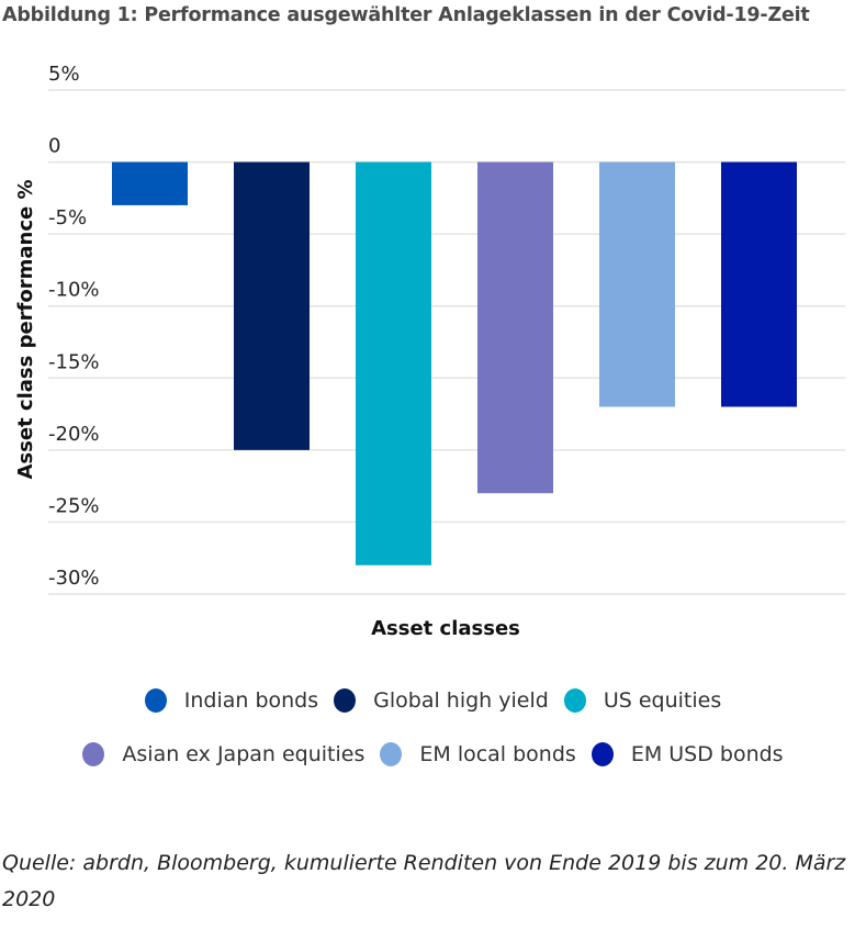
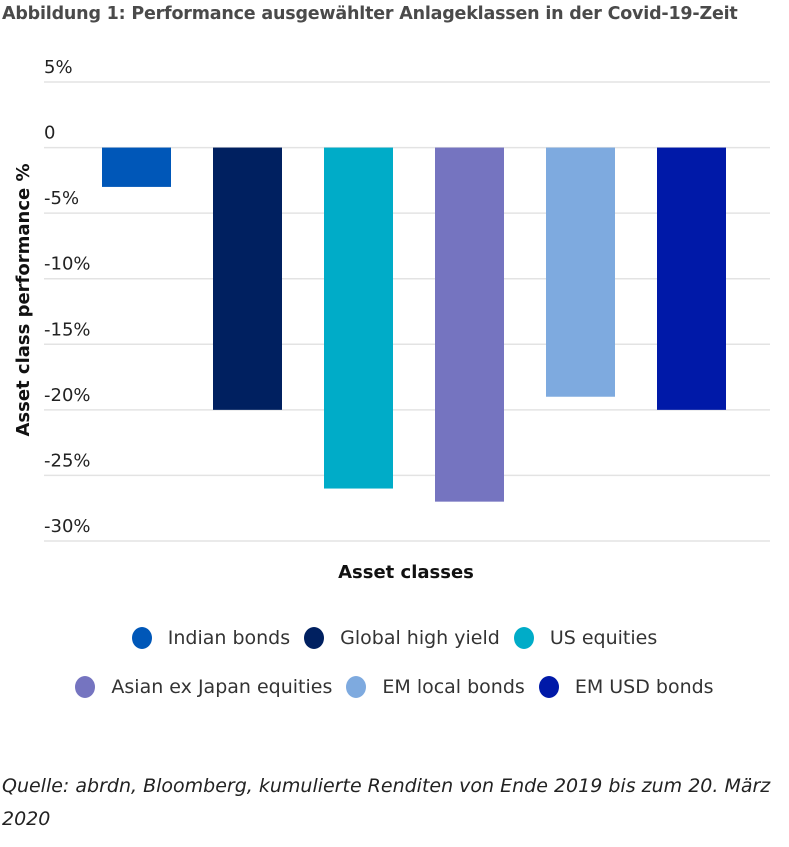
US equities: -28% -> -26%
Asian ex Japan equities: -23% -> -27%
EM local bonds: -17% -> -19%
EM USD bonds: -17% -> -20%
